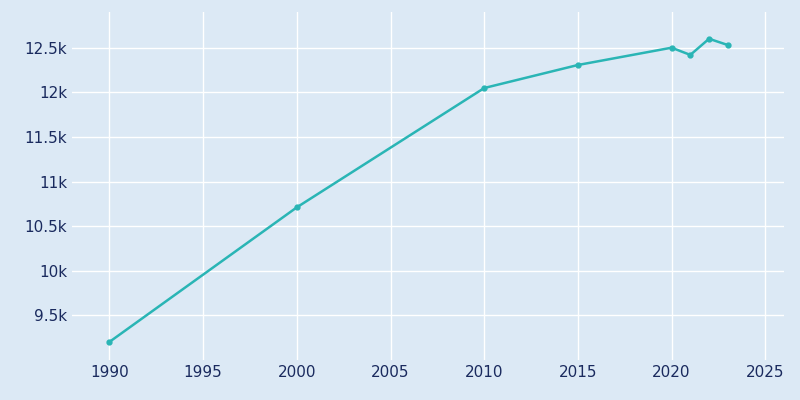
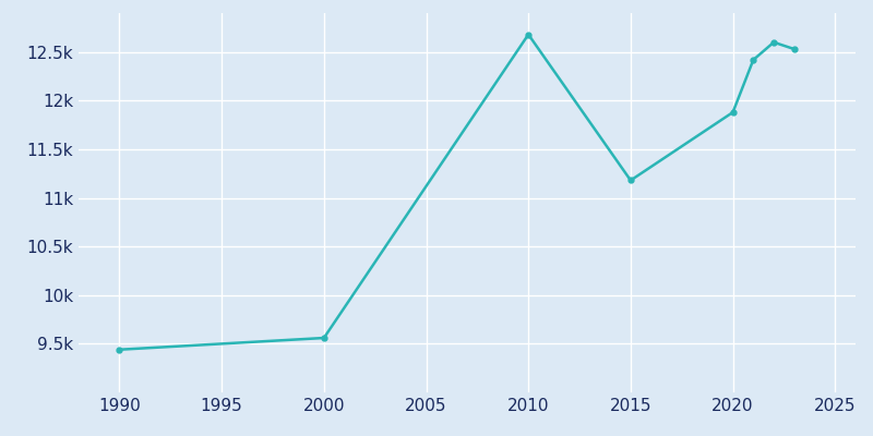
1990: 9.20k -> 9.44k
2000: 10.71k -> 9.56k
2010: 12.05k -> 12.68k
2015: 12.31k -> 11.18k
2020: 12.50k -> 11.88k
